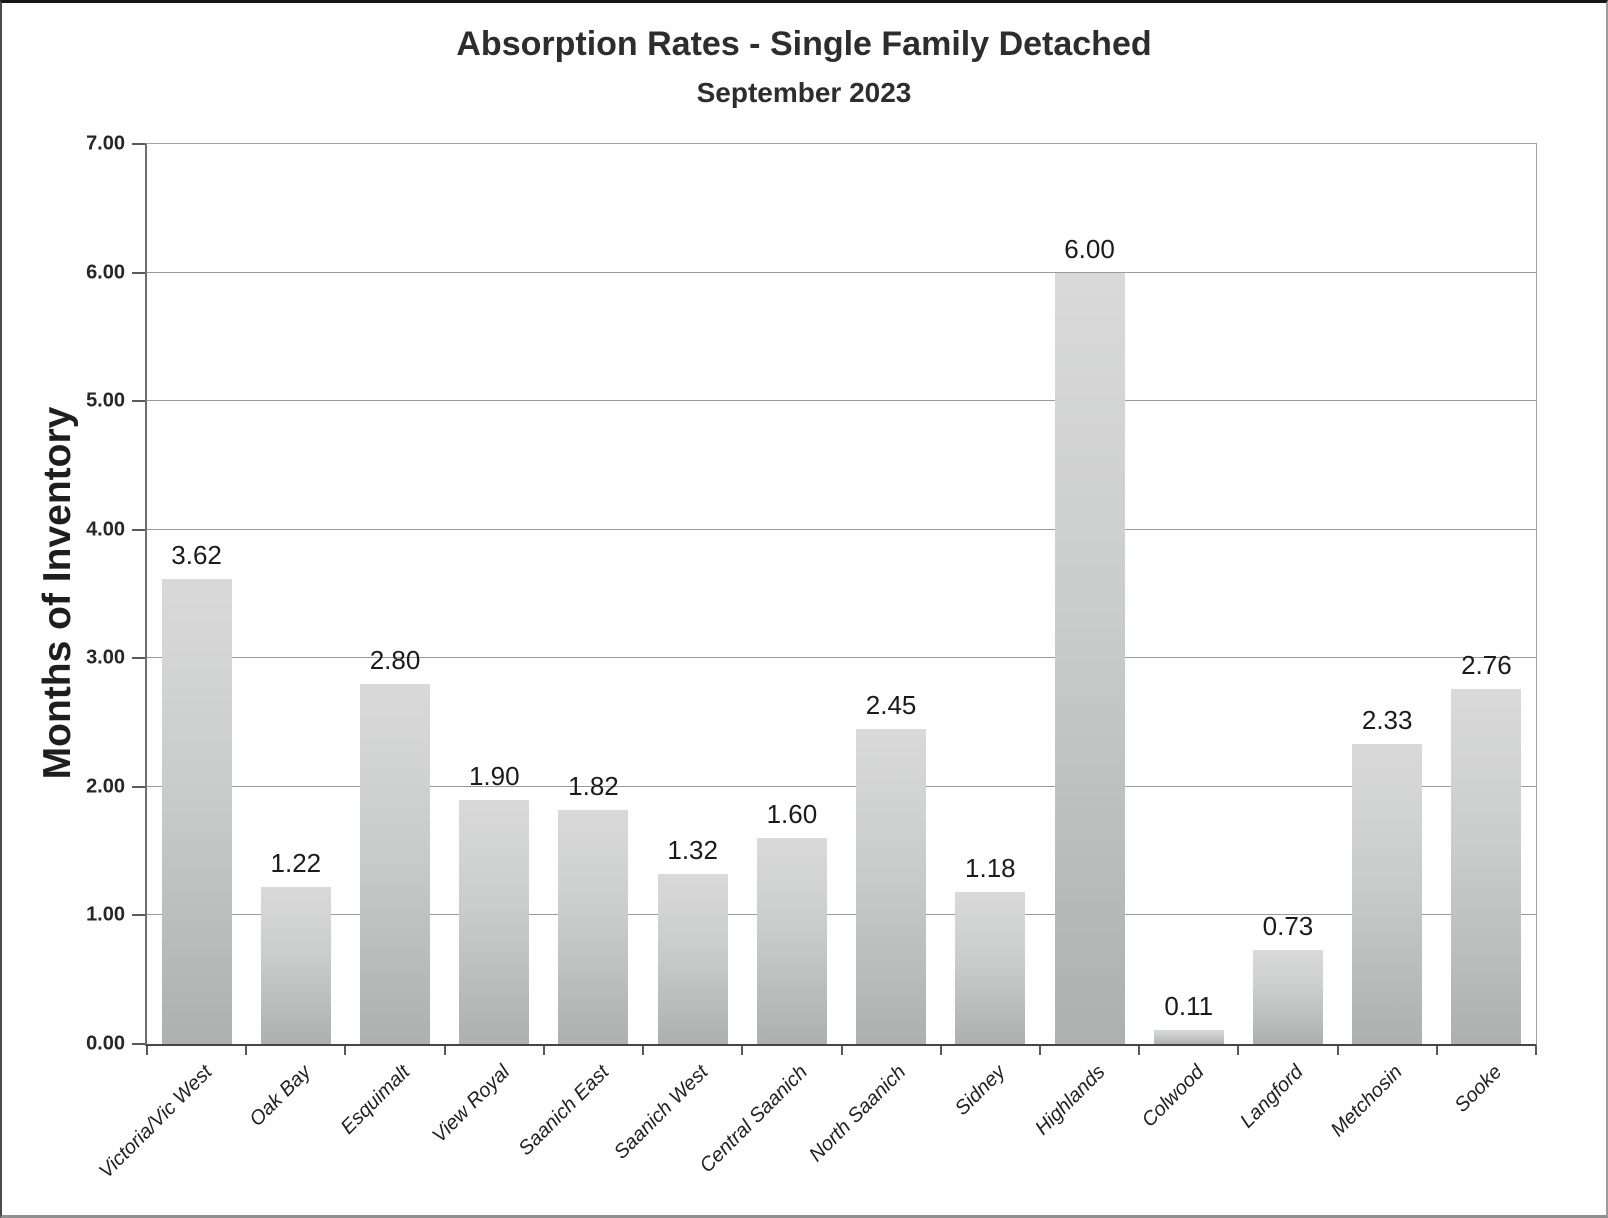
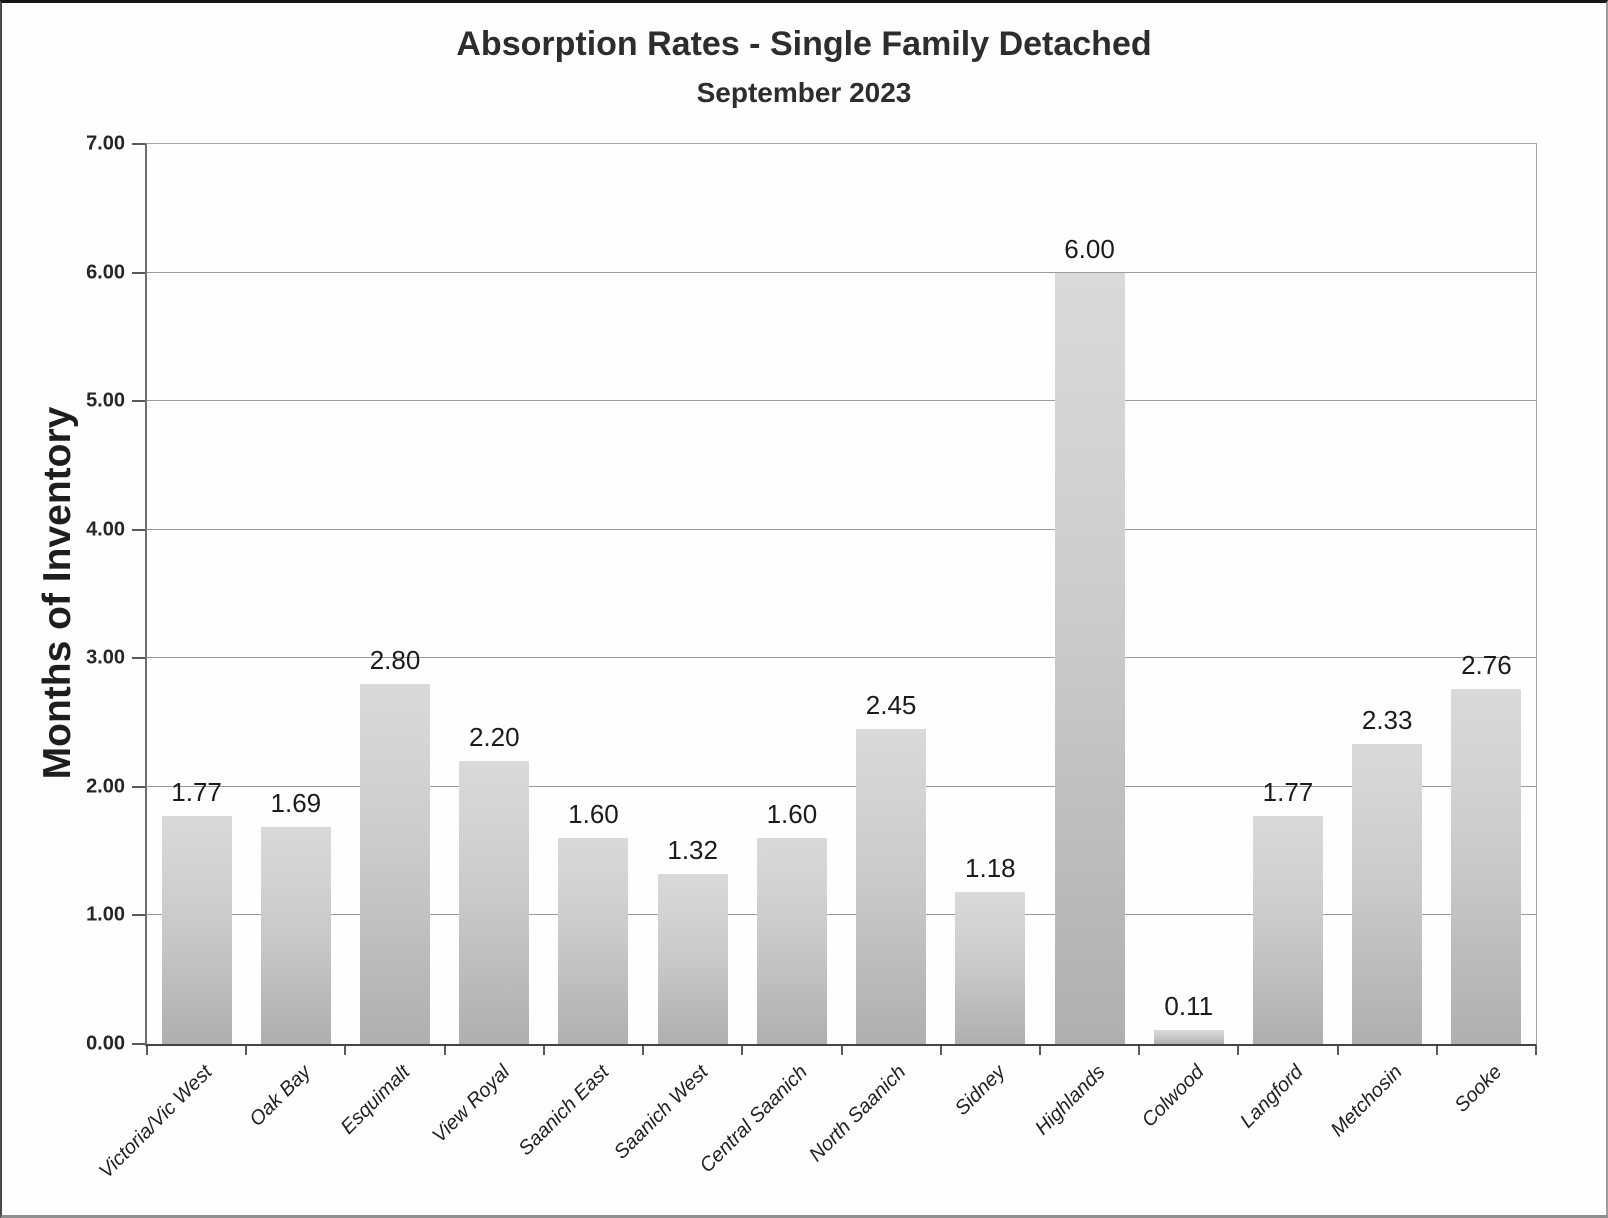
Victoria/Vic West: 3.62 -> 1.77
Oak Bay: 1.22 -> 1.69
View Royal: 1.90 -> 2.20
Saanich East: 1.82 -> 1.60
Langford: 0.73 -> 1.77
